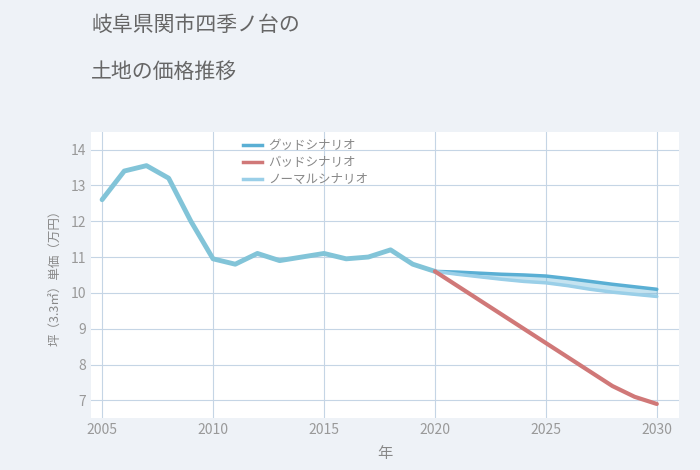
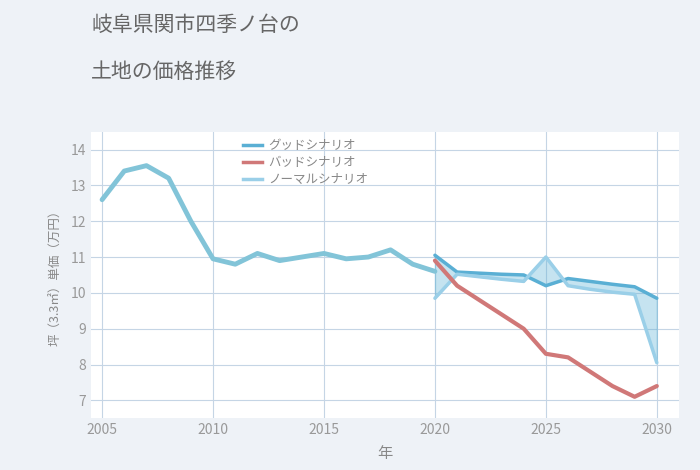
グッドシナリオ/2020: 10.60 -> 11.05
ノーマルシナリオ/2020: 10.60 -> 9.85
バッドシナリオ/2020: 10.6 -> 10.9
グッドシナリオ/2025: 10.47 -> 10.20
ノーマルシナリオ/2025: 10.28 -> 11.00
バッドシナリオ/2025: 8.6 -> 8.3
グッドシナリオ/2030: 10.10 -> 9.85
ノーマルシナリオ/2030: 9.90 -> 8.05
バッドシナリオ/2030: 6.9 -> 7.4
